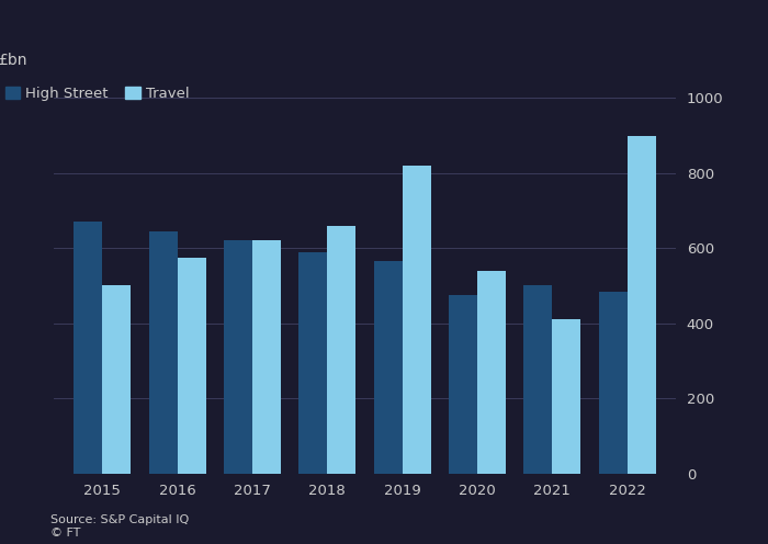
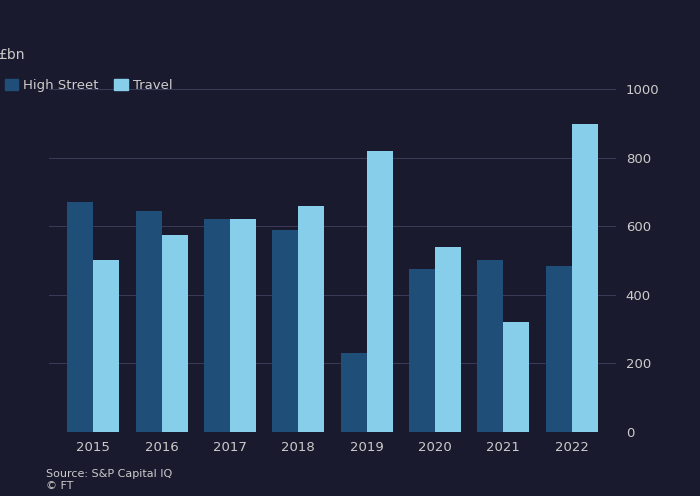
High Street/2019: 565 -> 230
Travel/2021: 410 -> 320
